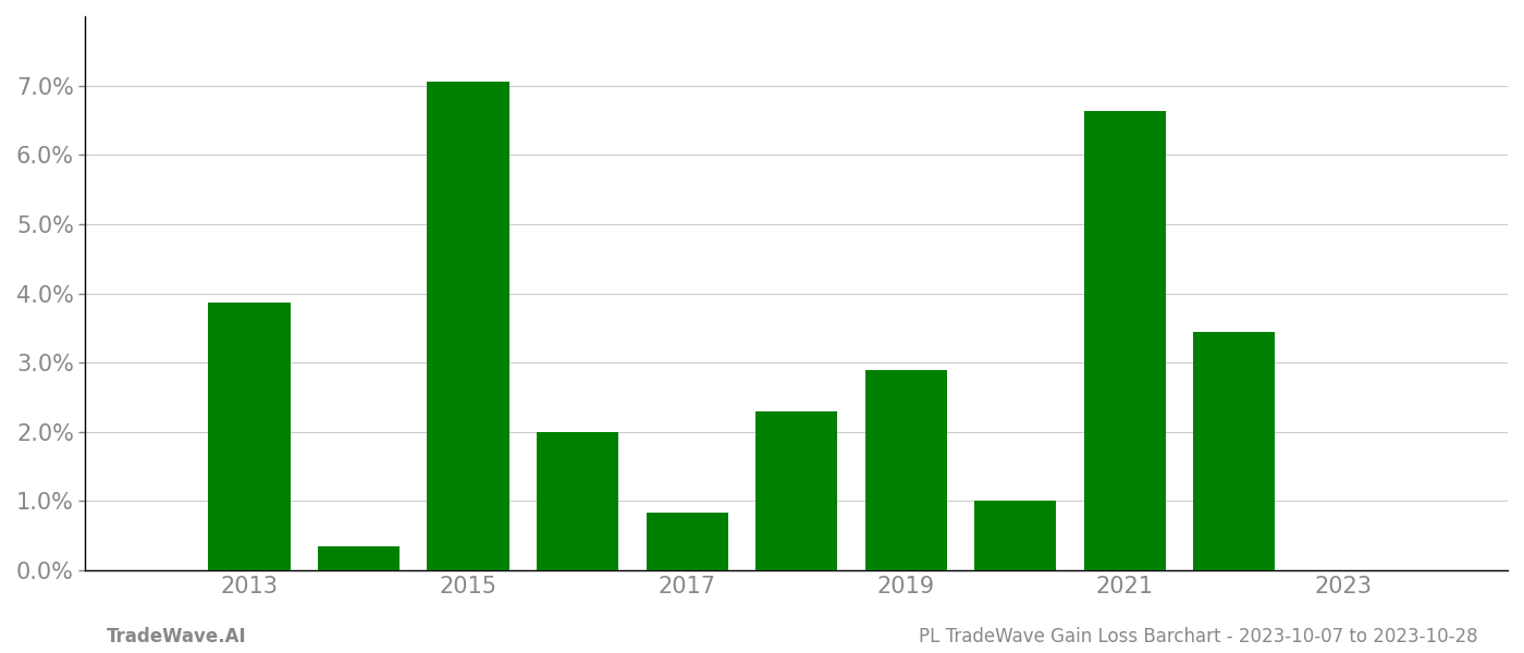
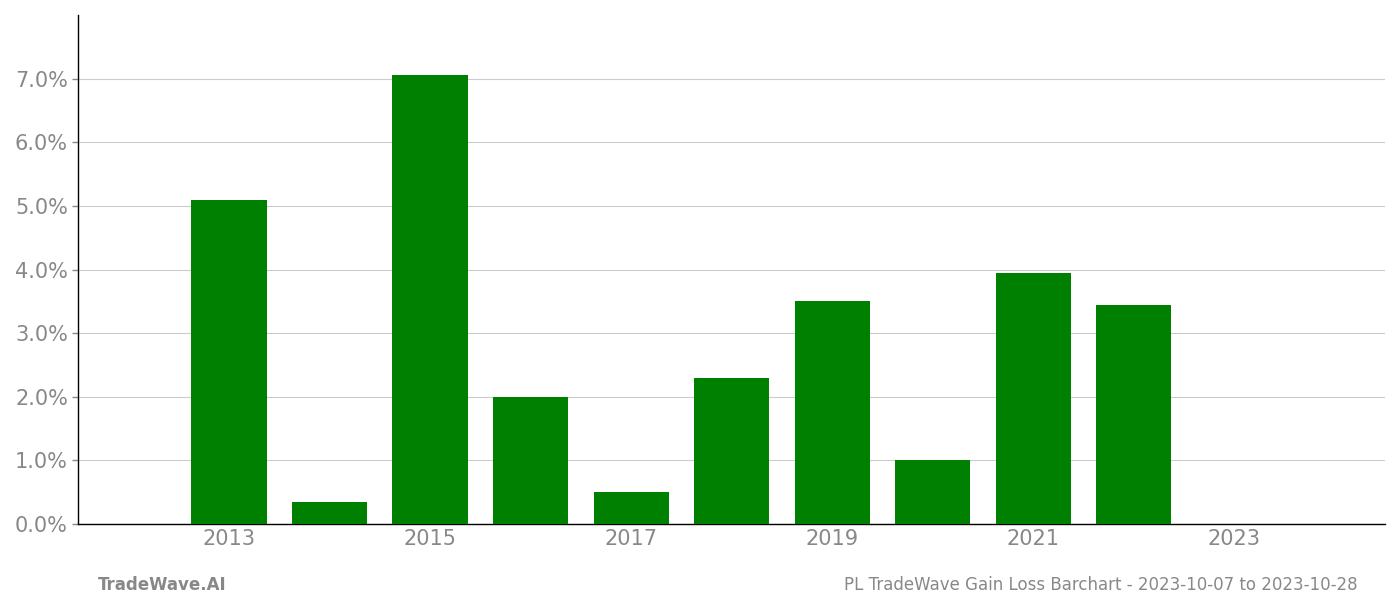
2013: 3.86% -> 5.10%
2017: 0.84% -> 0.50%
2019: 2.90% -> 3.50%
2021: 6.64% -> 3.95%
